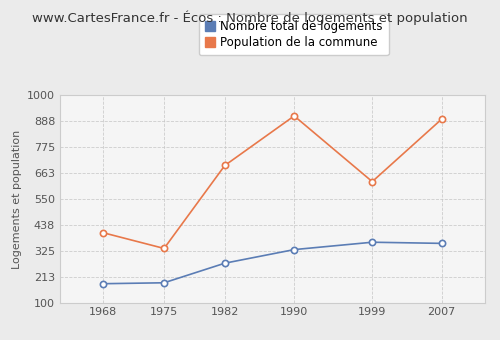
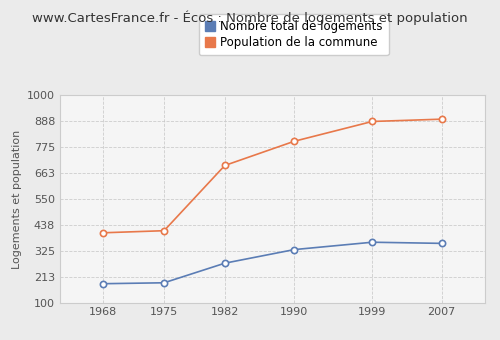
Population de la commune/1975: 335 -> 412
Population de la commune/1990: 910 -> 800
Population de la commune/1999: 625 -> 886
